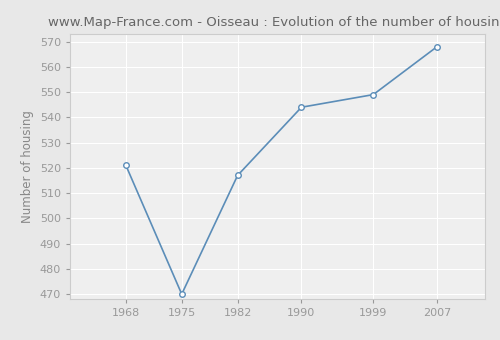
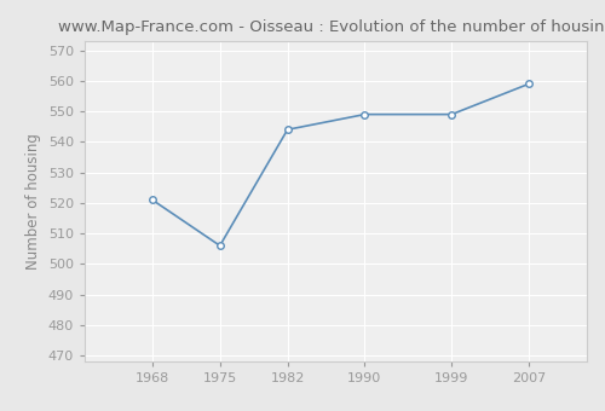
1975: 470 -> 506
1982: 517 -> 544
1990: 544 -> 549
2007: 568 -> 559
